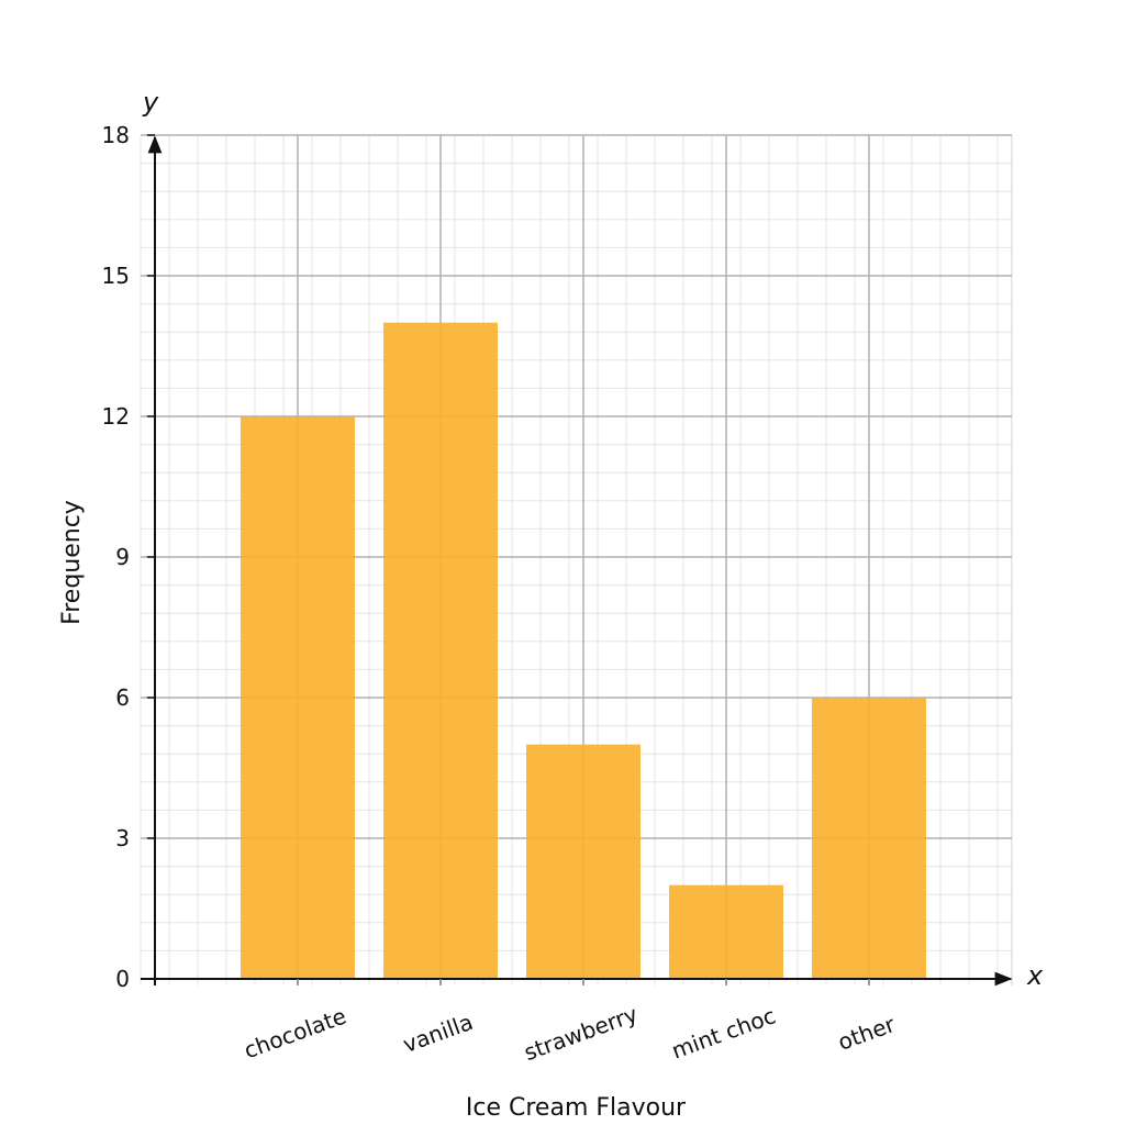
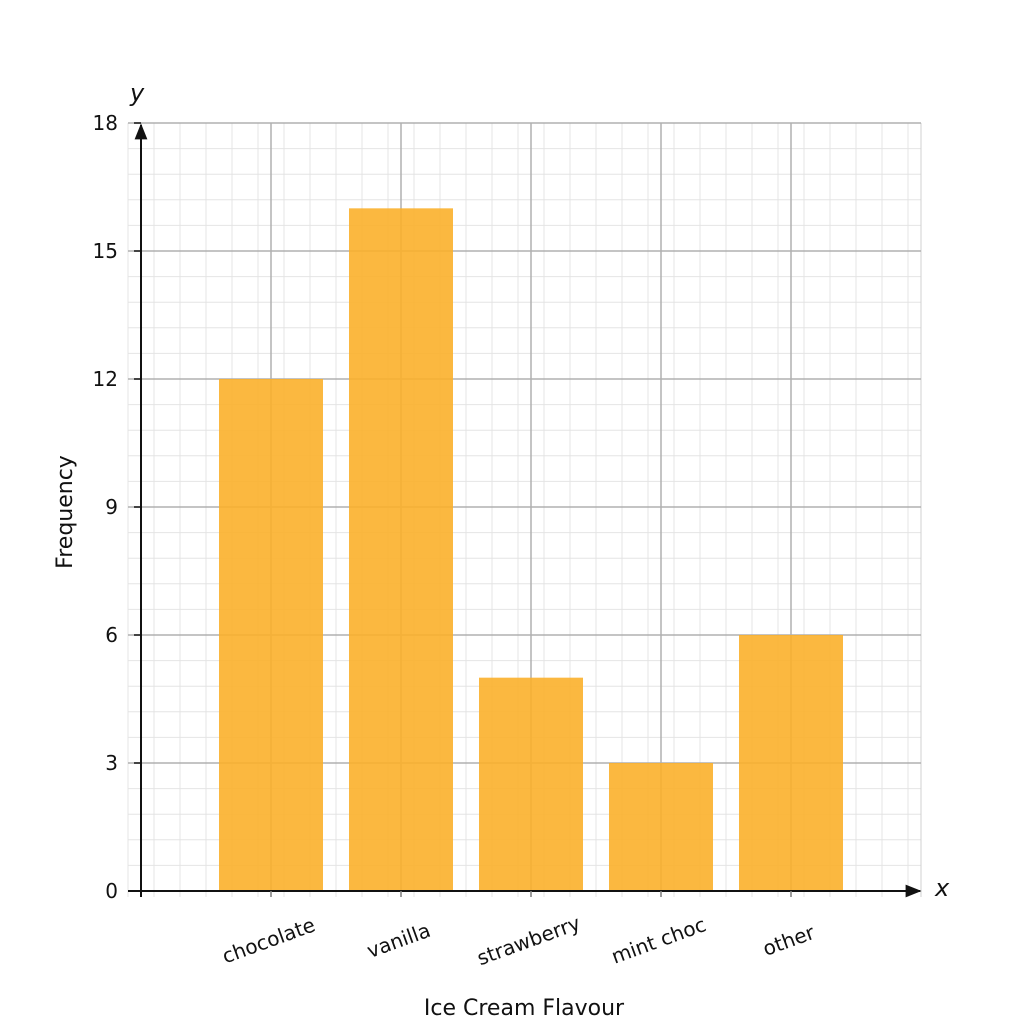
vanilla: 14 -> 16
mint choc: 2 -> 3
